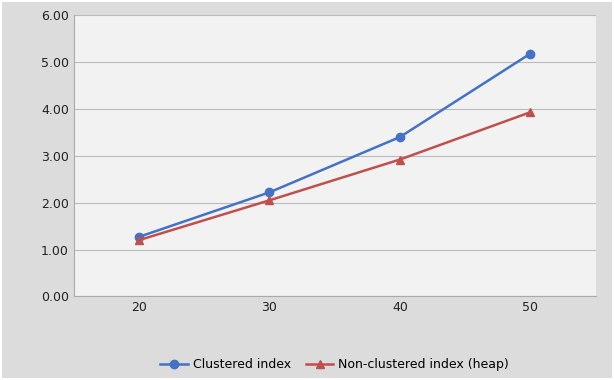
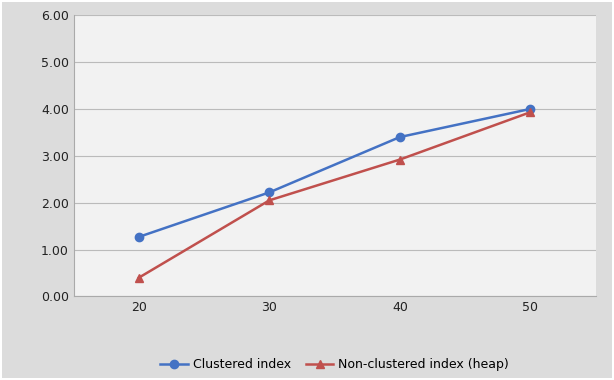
Non-clustered index (heap)/20: 1.20 -> 0.40
Clustered index/50: 5.18 -> 4.00
